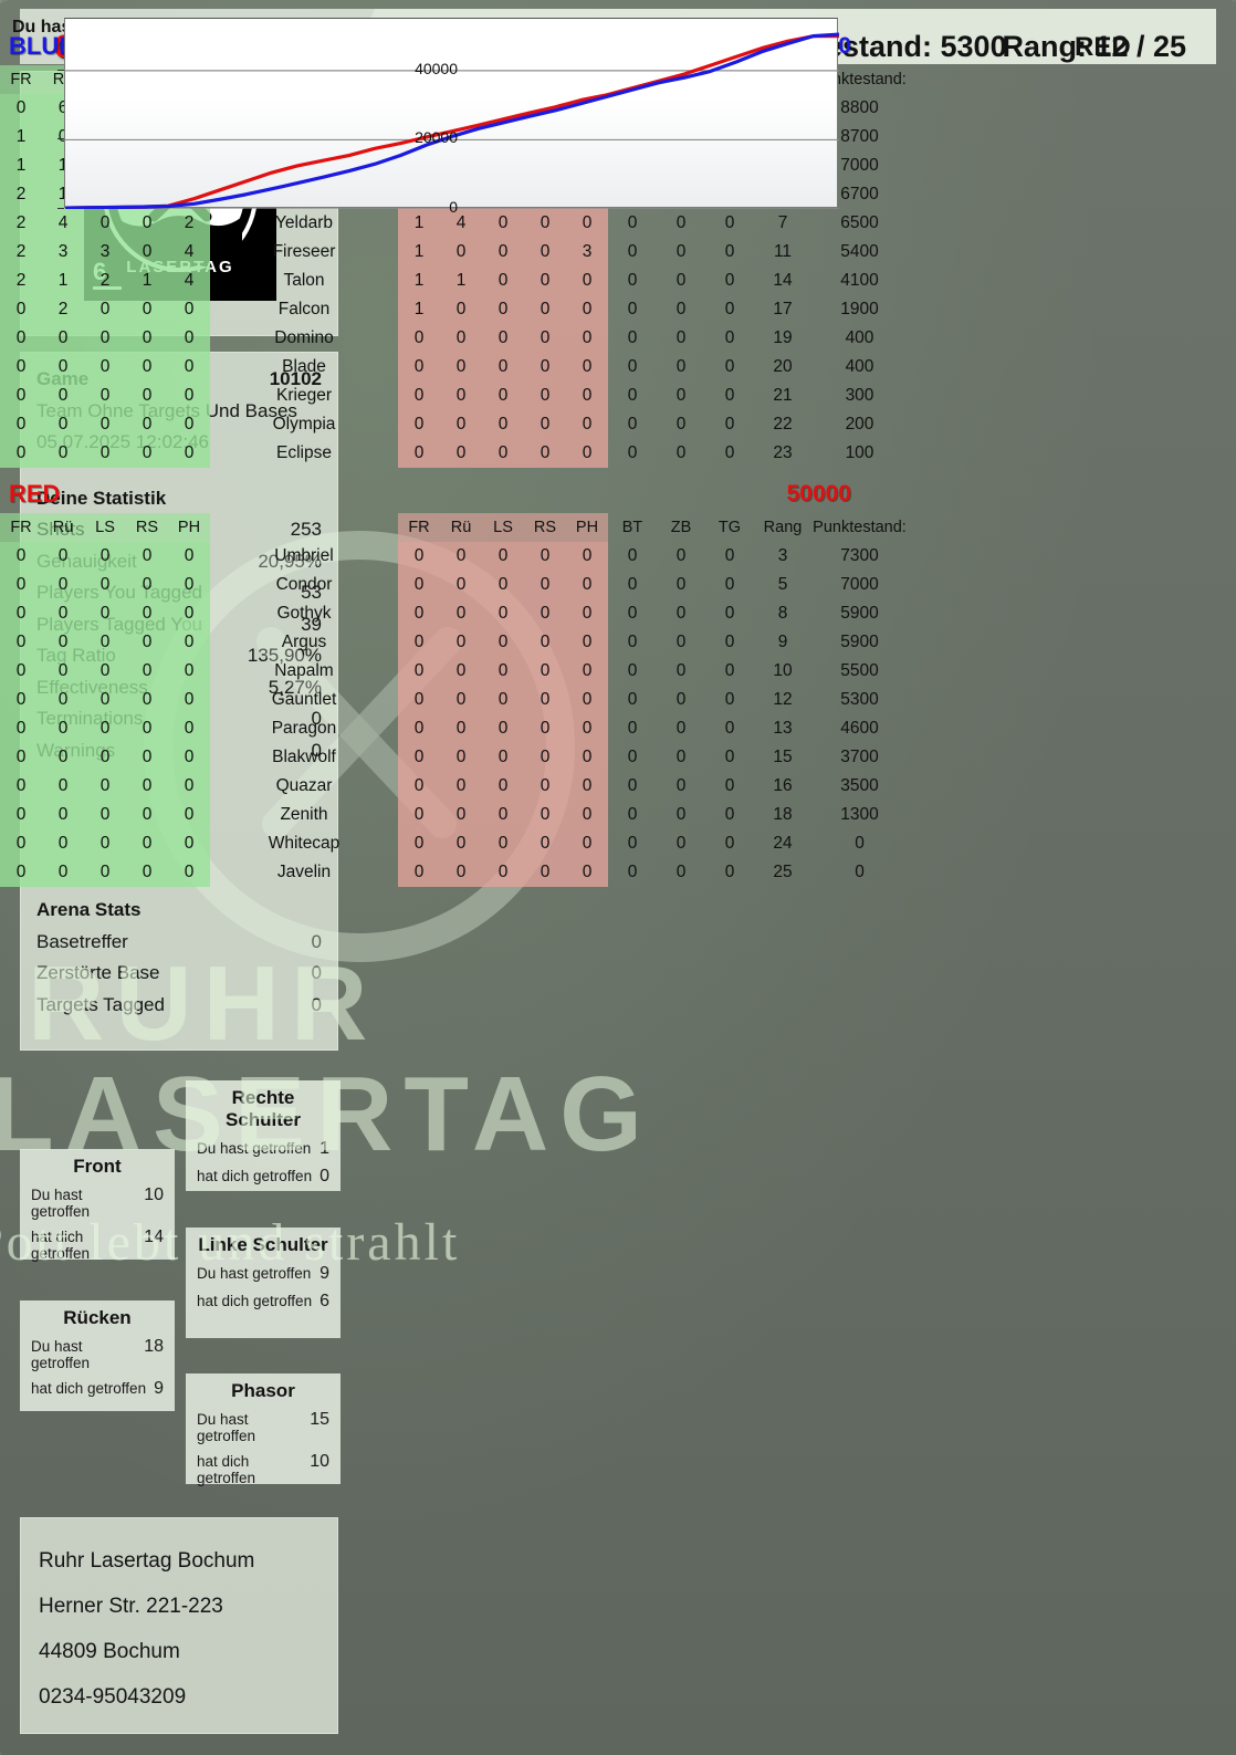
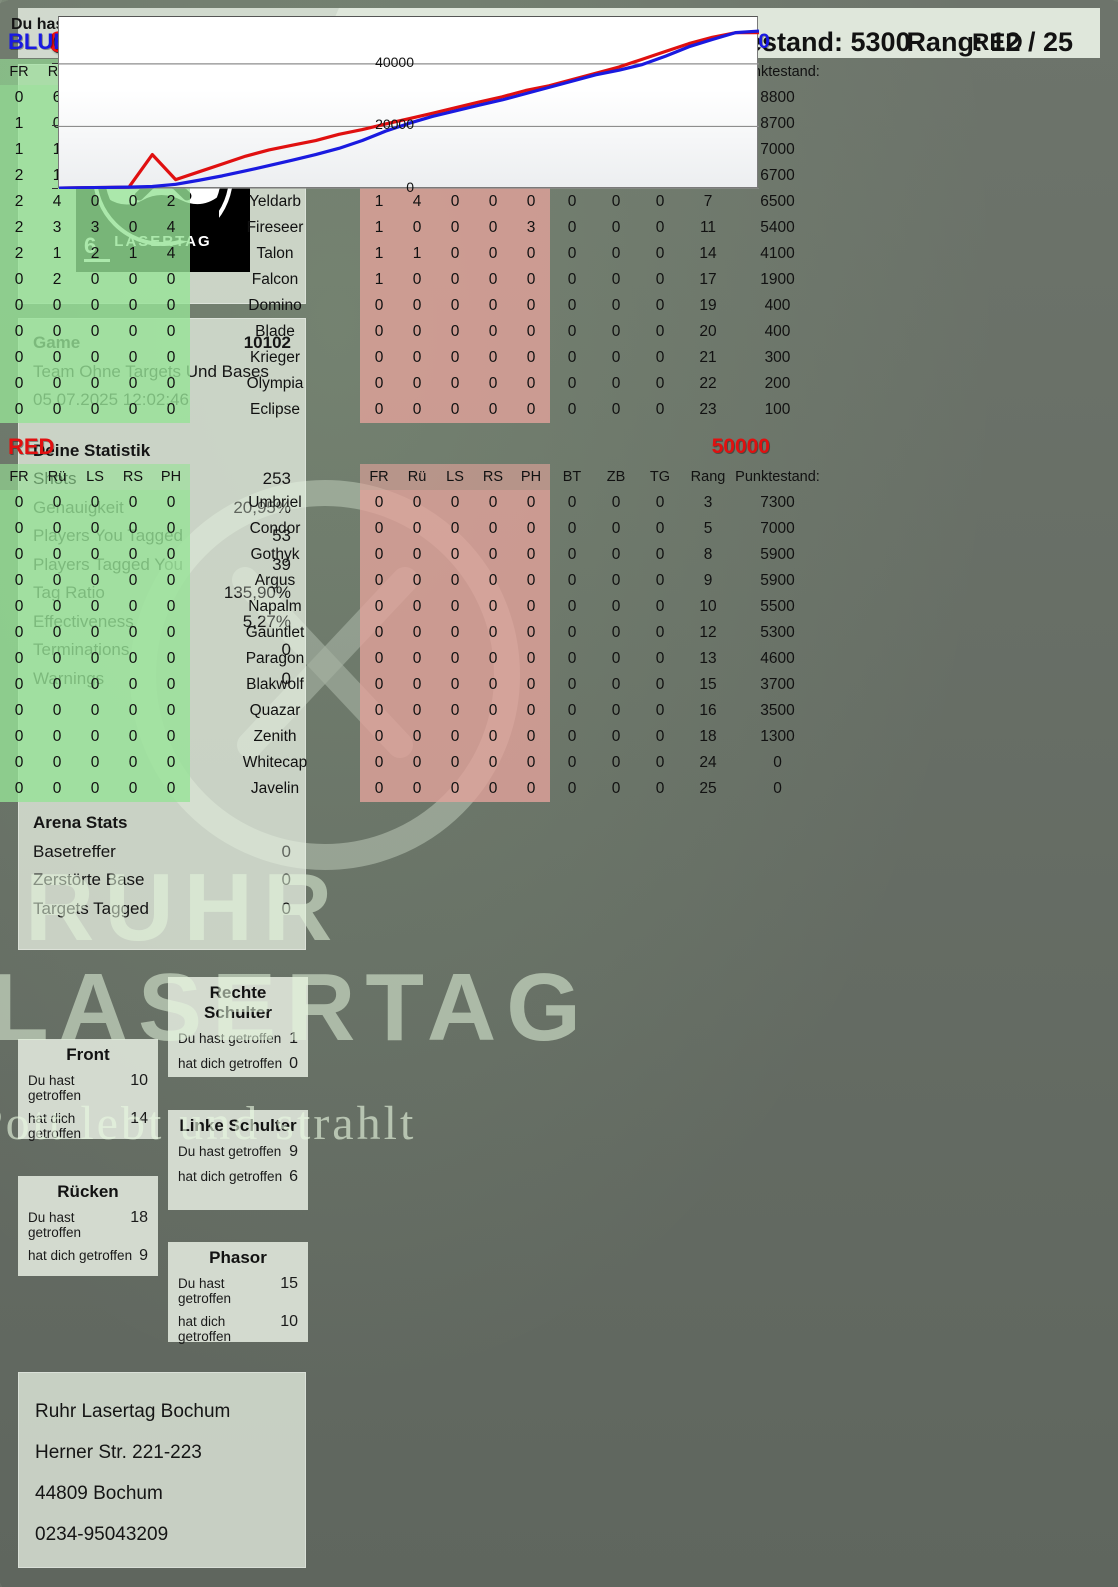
RED/4: 1000 -> 11000
